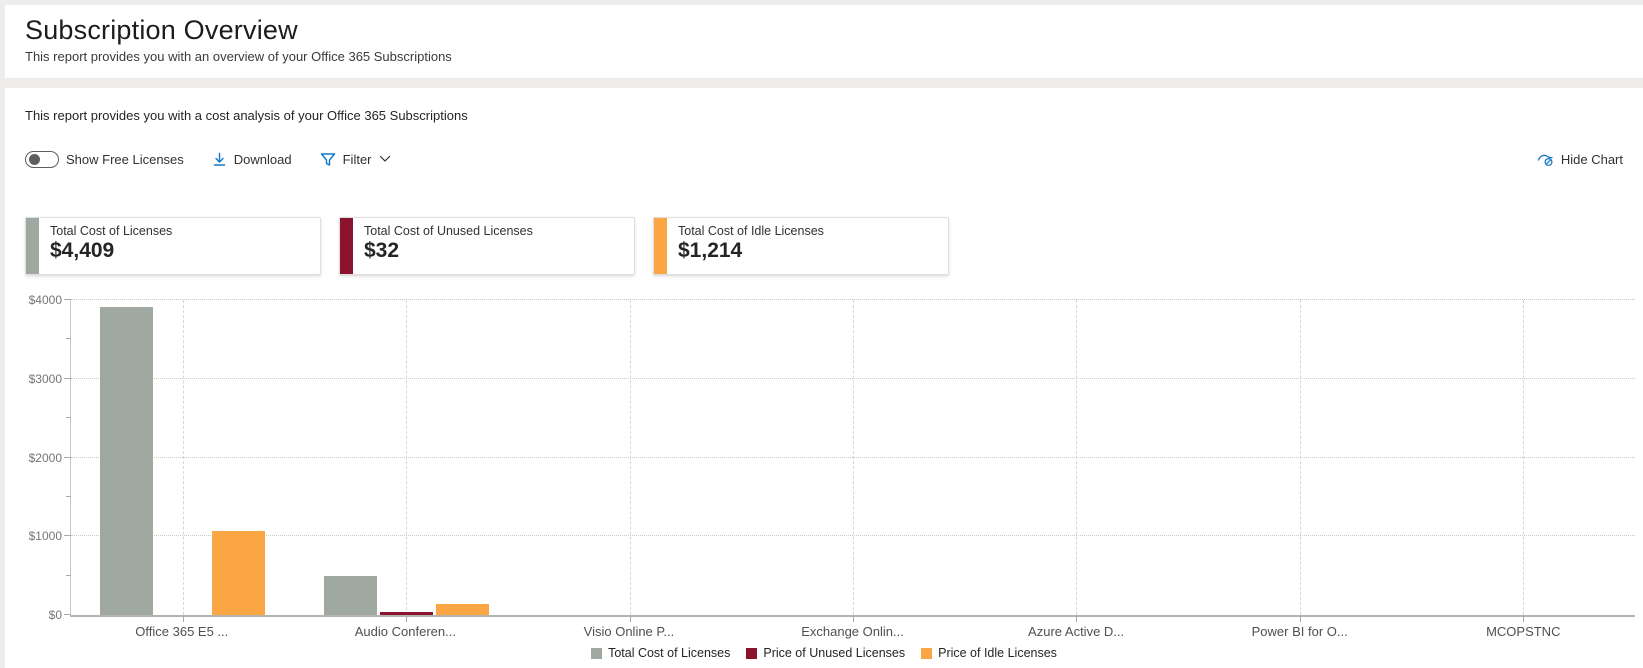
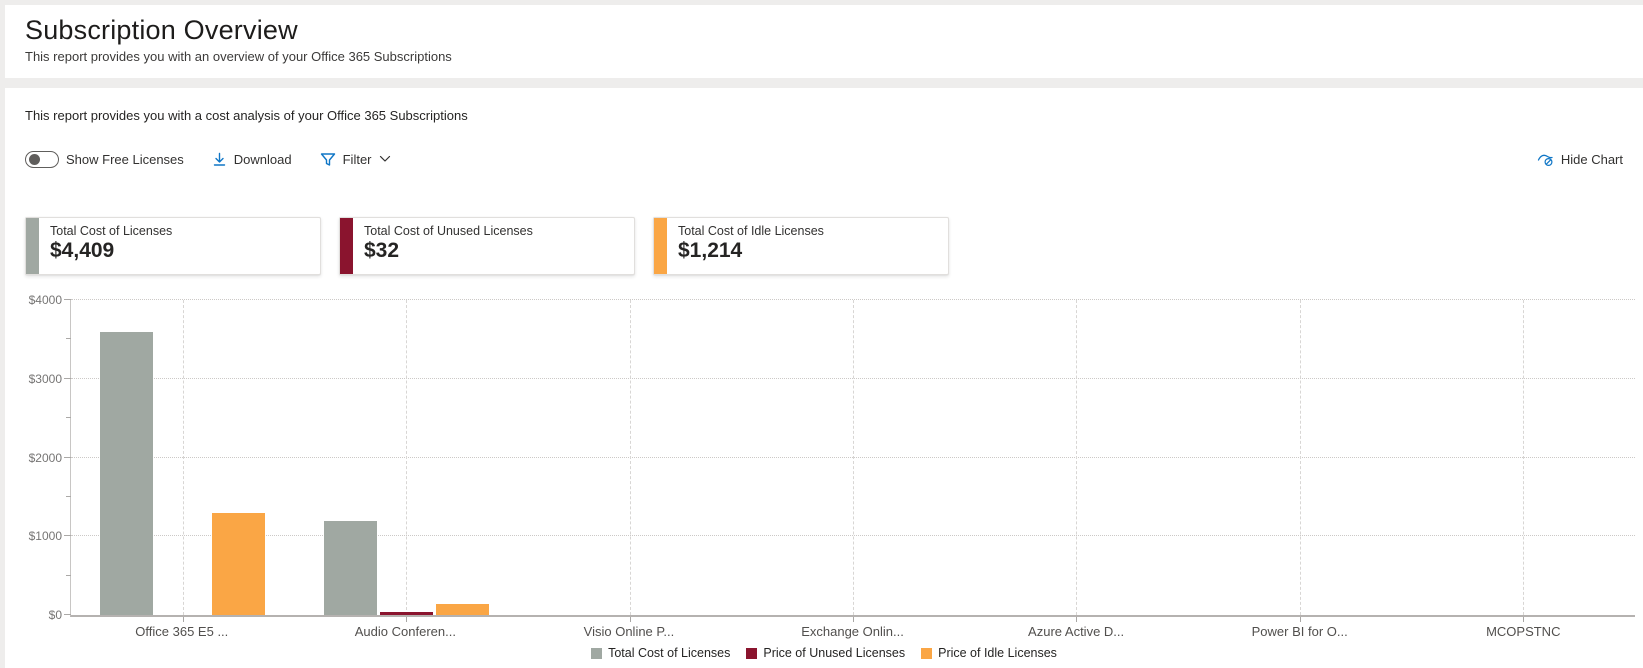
Total Cost of Licenses/Office 365 E5 ...: $3900 -> $3600
Price of Idle Licenses/Office 365 E5 ...: $1100 -> $1300
Total Cost of Licenses/Audio Conferen...: $500 -> $1200
